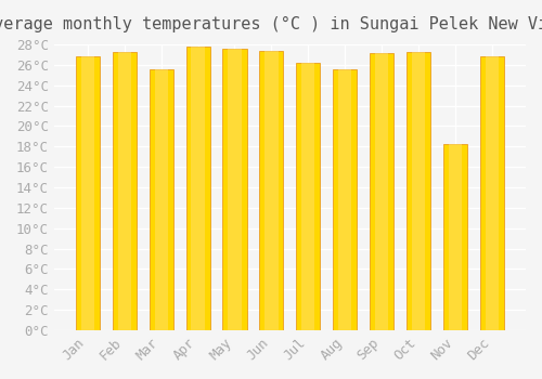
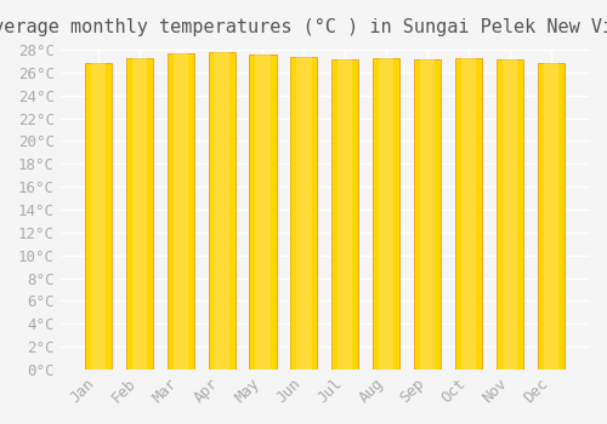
Mar: 25.6°C -> 27.7°C
Jul: 26.2°C -> 27.1°C
Aug: 25.6°C -> 27.2°C
Nov: 18.2°C -> 27.1°C
